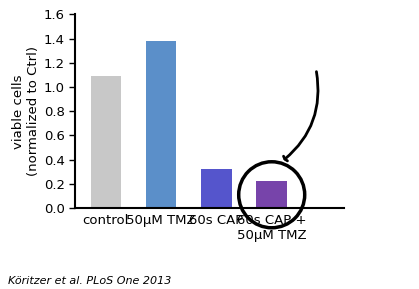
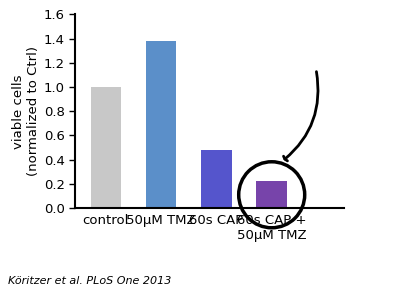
control: 1.09 -> 1.00
60s CAP: 0.32 -> 0.48
